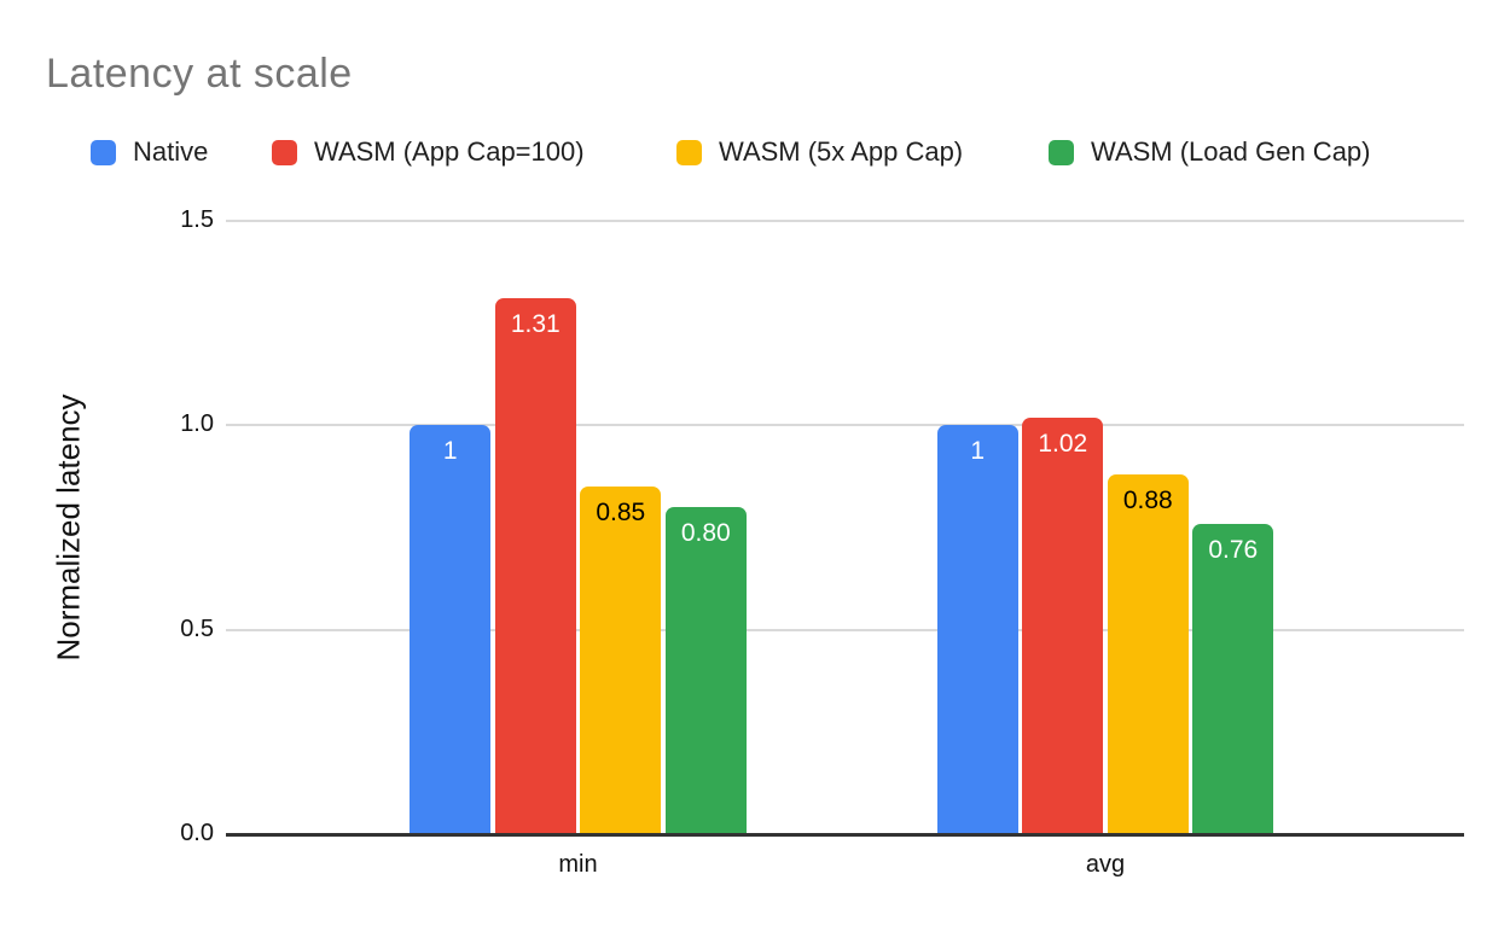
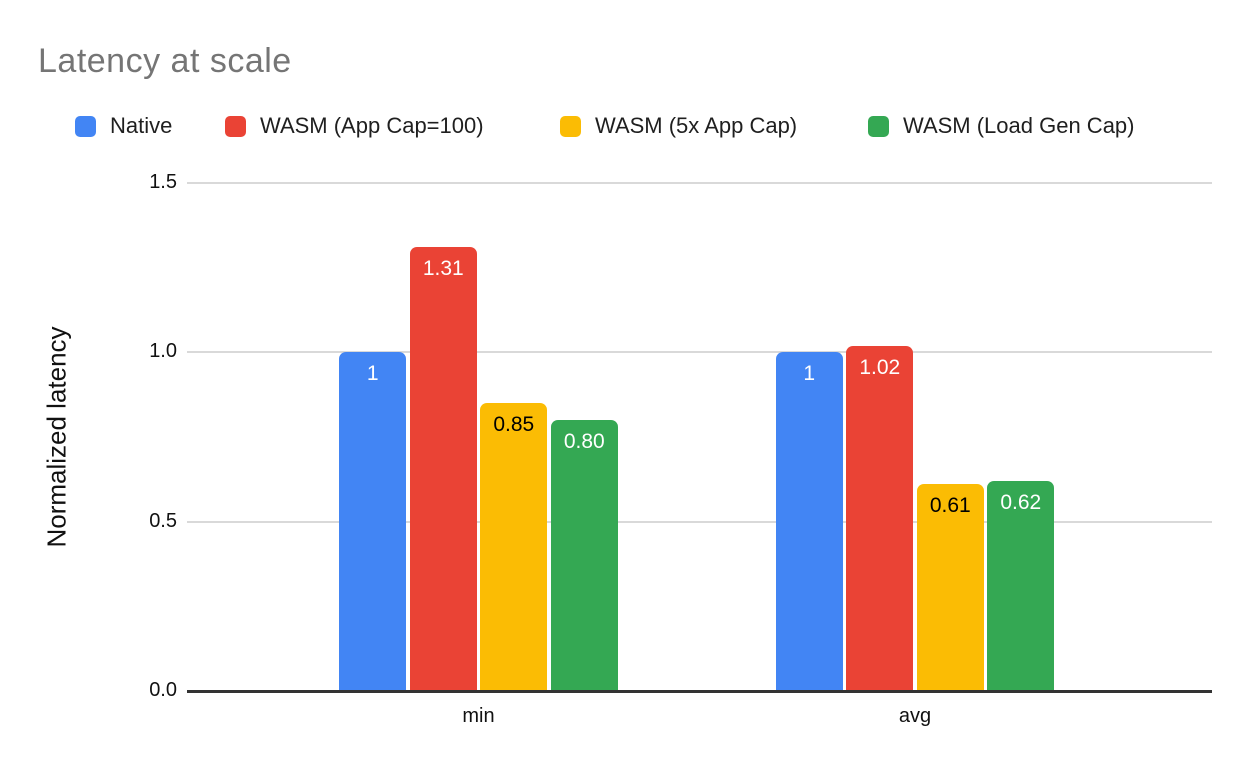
WASM (5x App Cap)/avg: 0.88 -> 0.61
WASM (Load Gen Cap)/avg: 0.76 -> 0.62
